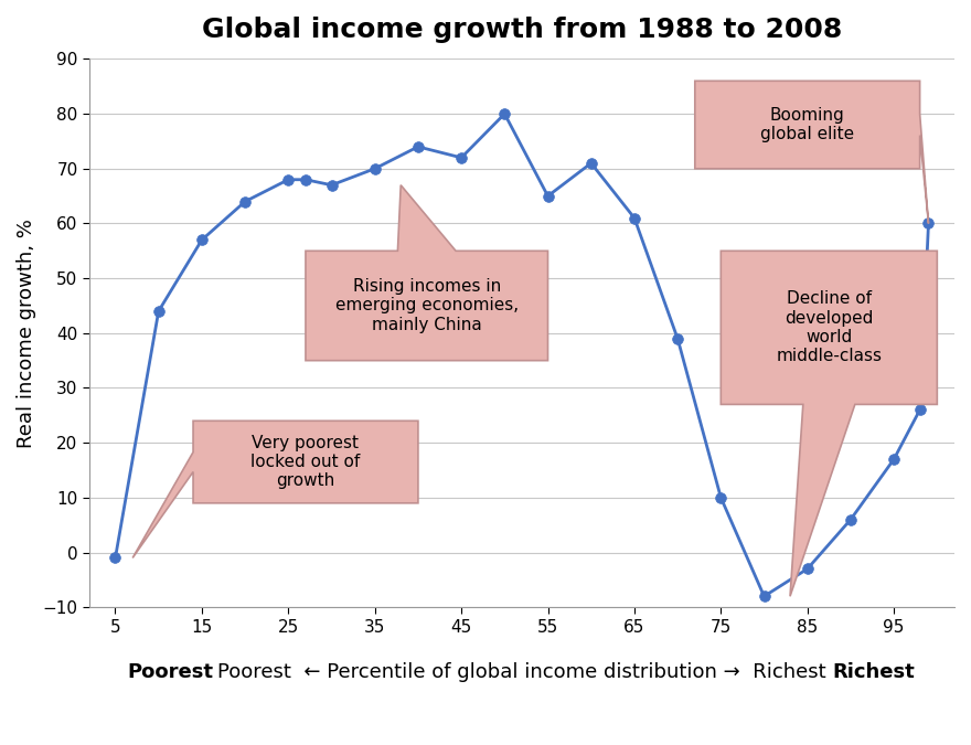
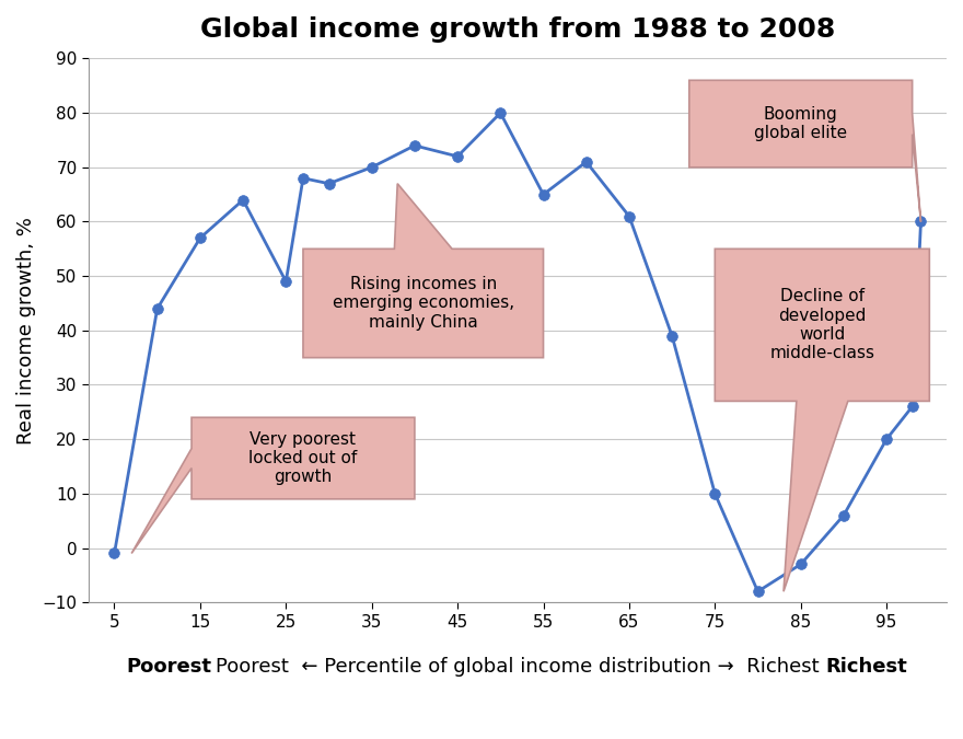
25: 68 -> 49
95: 17 -> 20
